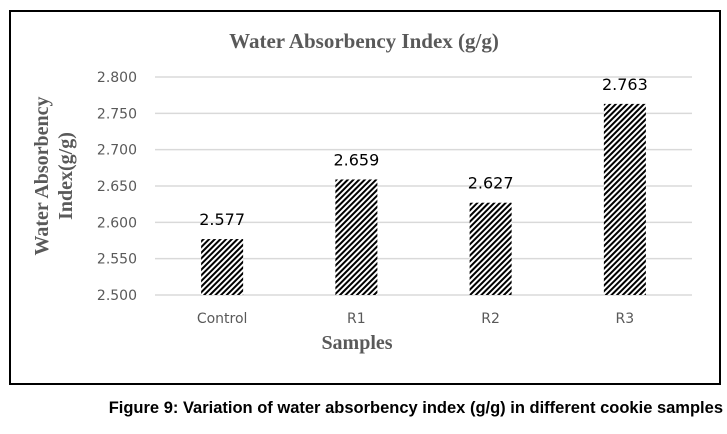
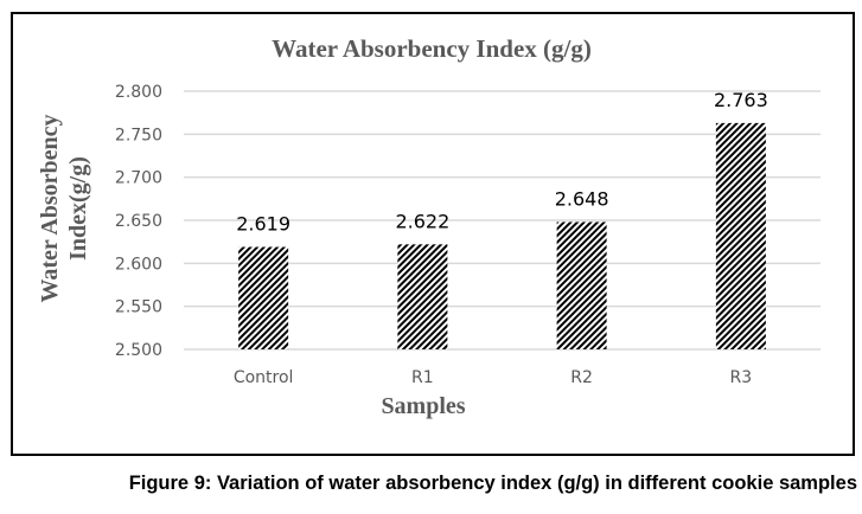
Control: 2.577 -> 2.619
R1: 2.659 -> 2.622
R2: 2.627 -> 2.648
